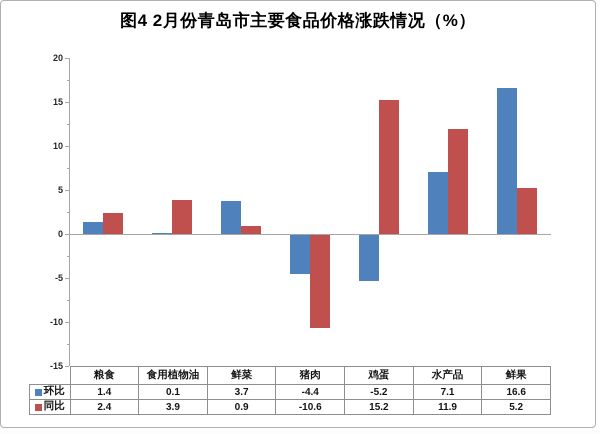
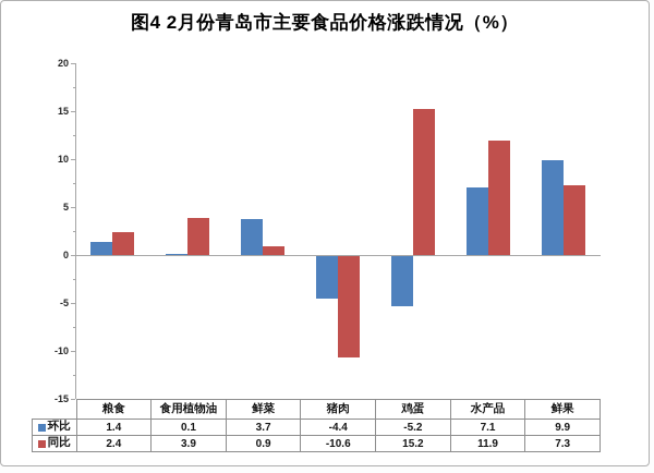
环比/鲜果: 16.6 -> 9.9
同比/鲜果: 5.2 -> 7.3
